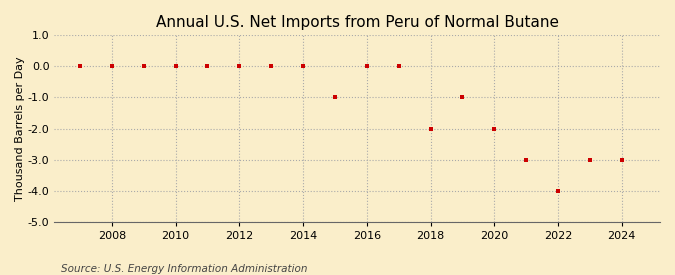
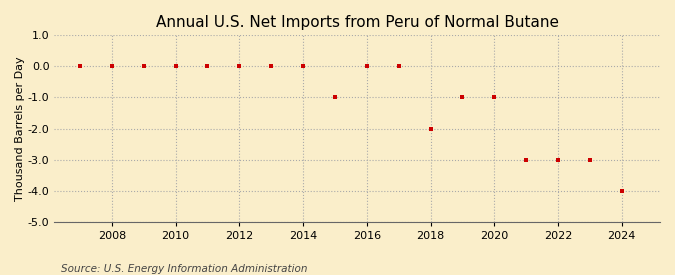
2020: -2 -> -1
2022: -4 -> -3
2024: -3 -> -4
